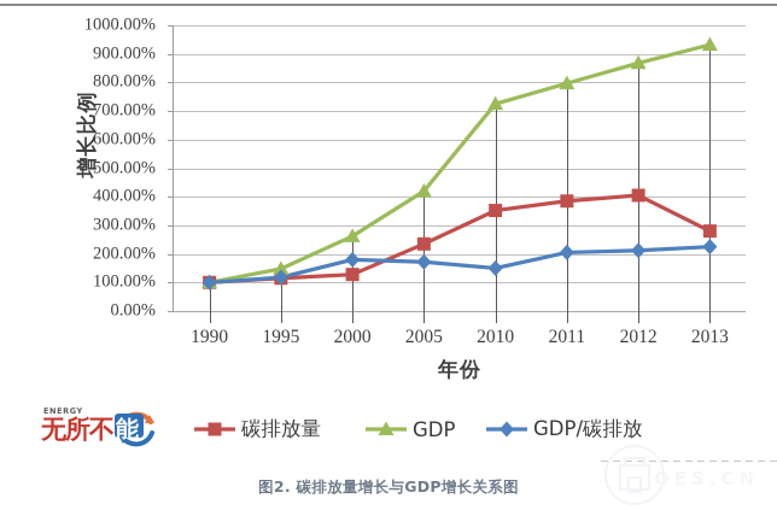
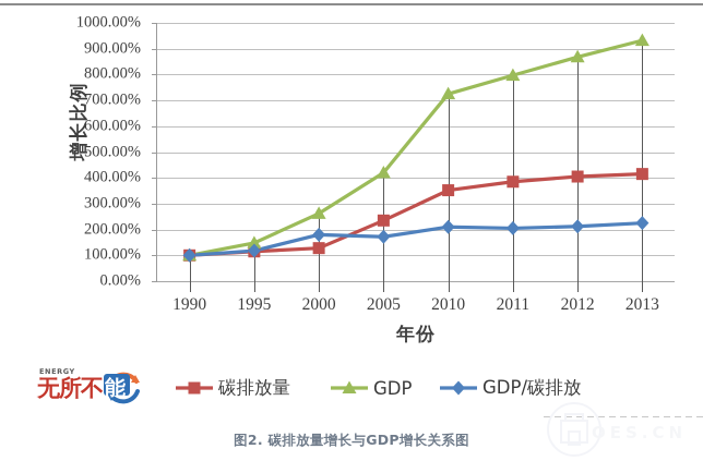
GDP/碳排放/2010: 150% -> 210%
碳排放量/2013: 280% -> 420%
